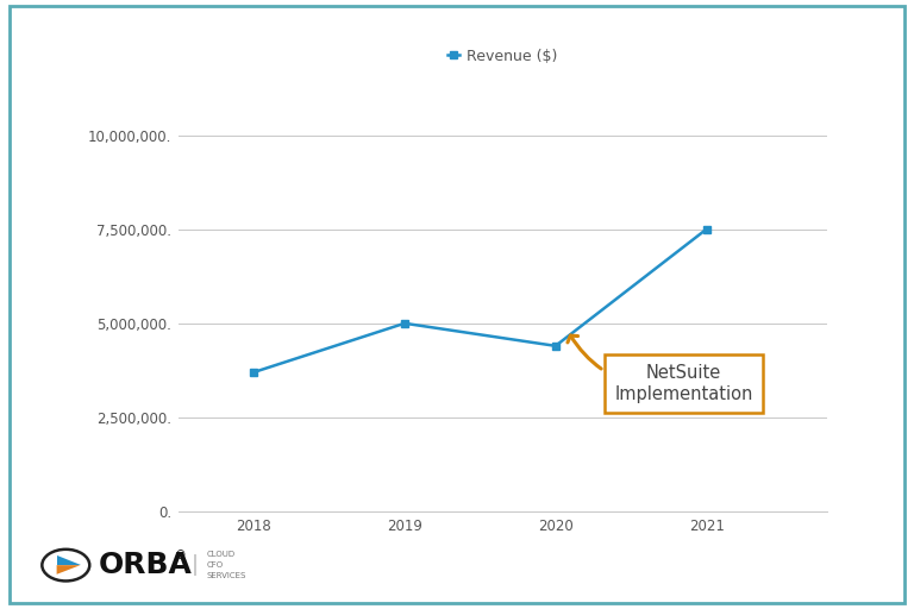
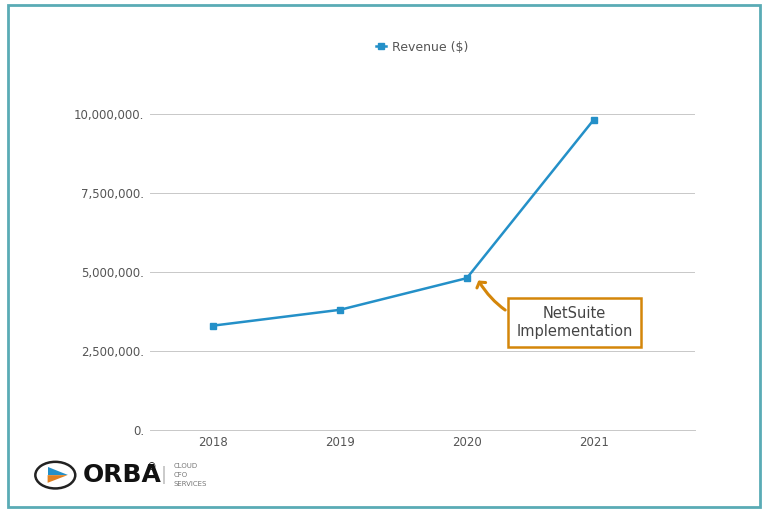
2018: 3,700,000. -> 3,300,000.
2019: 5,000,000. -> 3,800,000.
2020: 4,400,000. -> 4,800,000.
2021: 7,500,000. -> 9,800,000.
